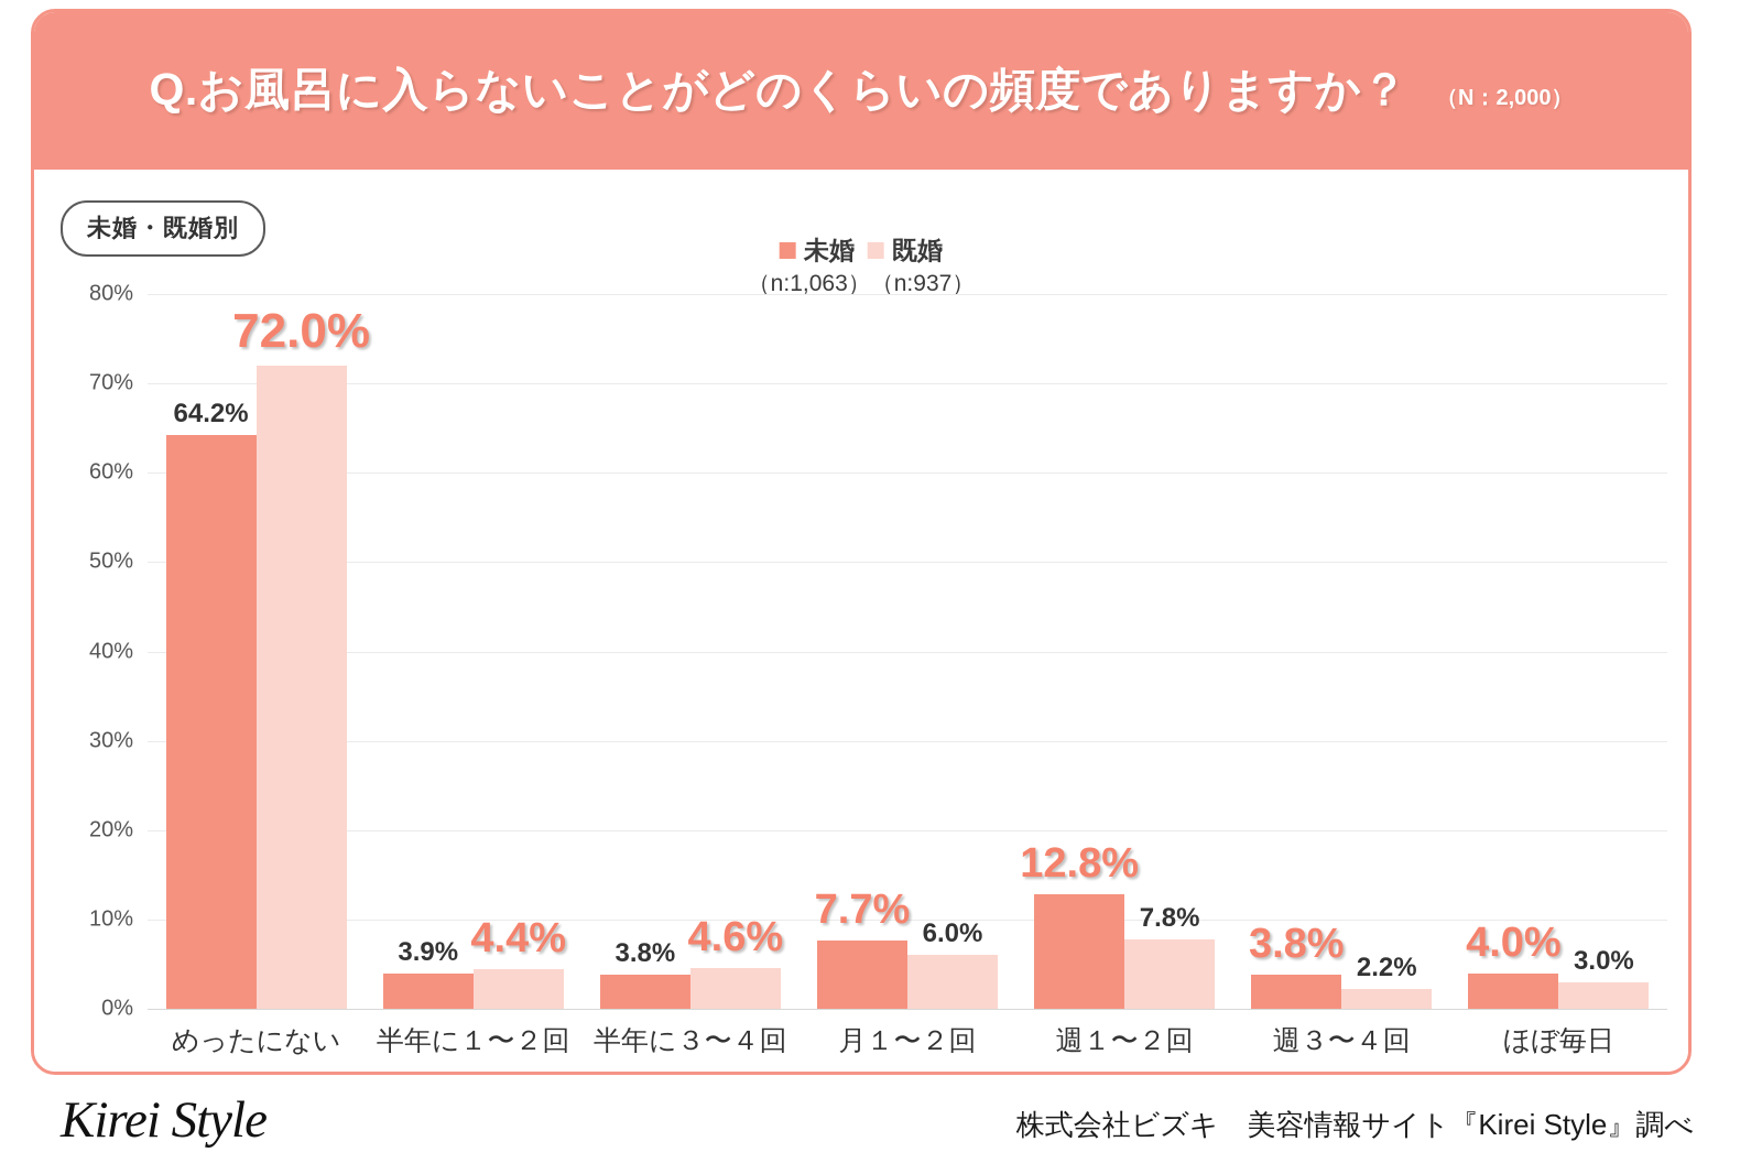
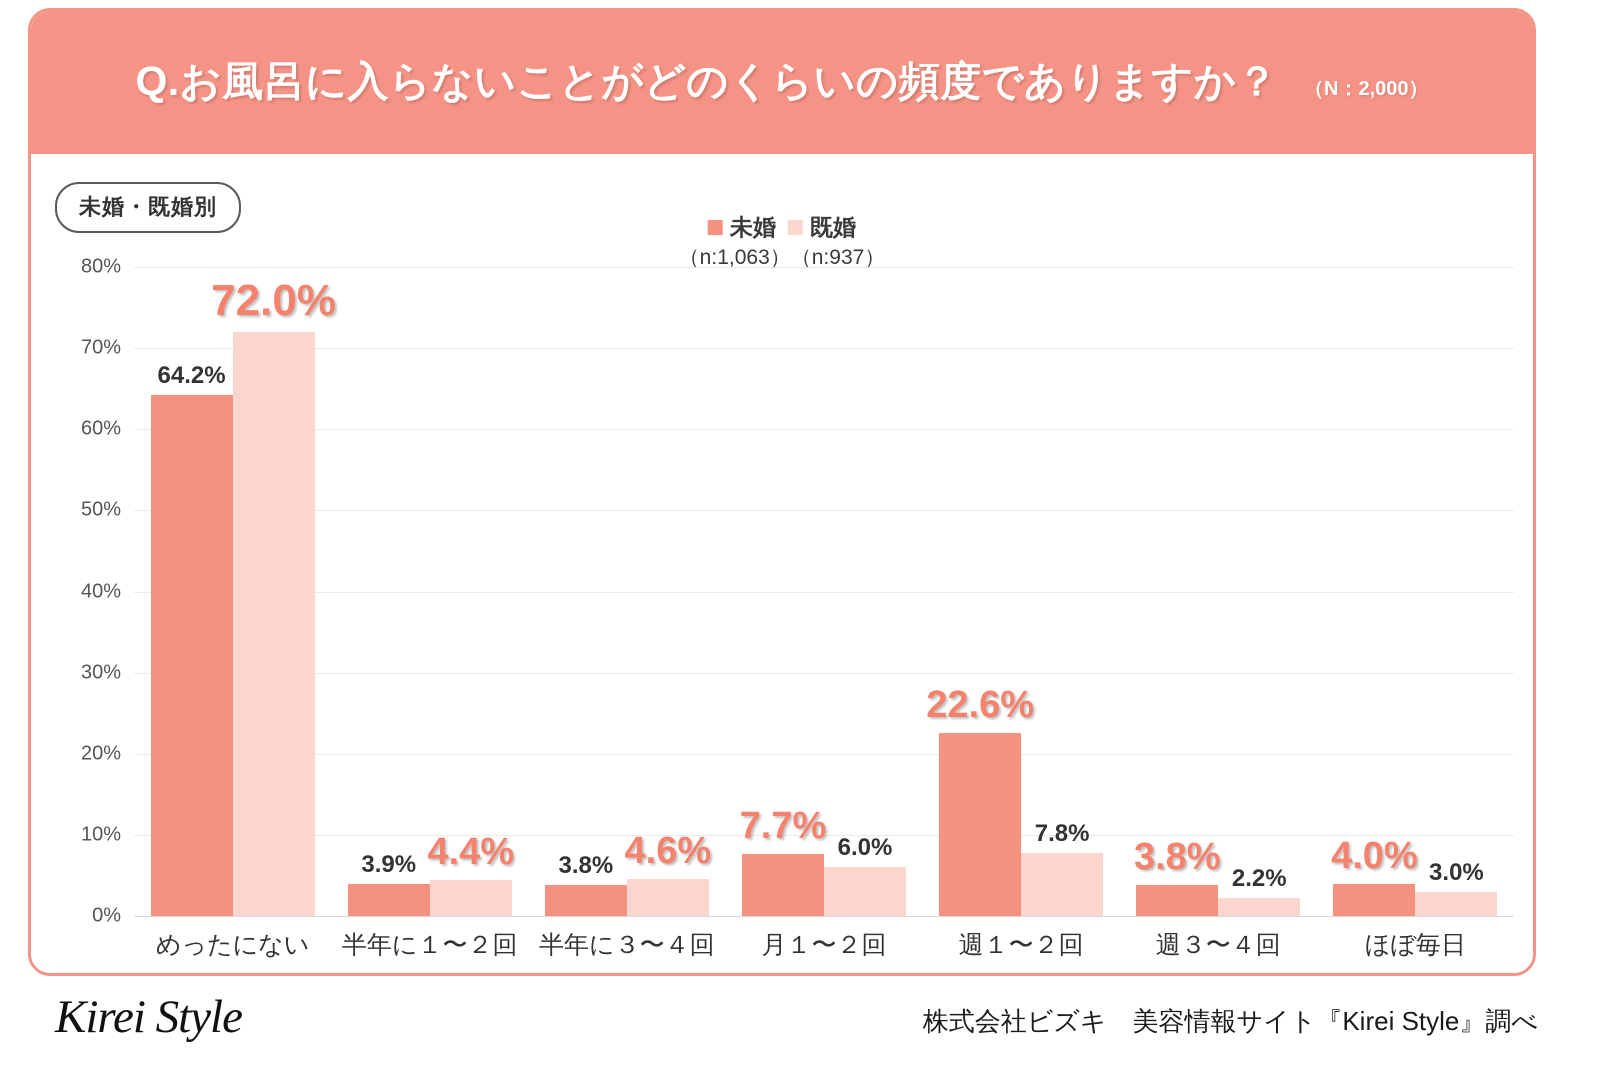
未婚/週１〜２回: 12.8% -> 22.6%
